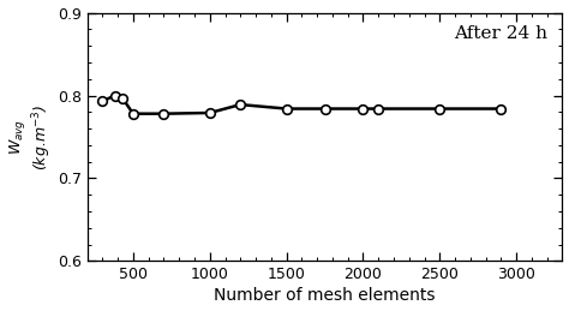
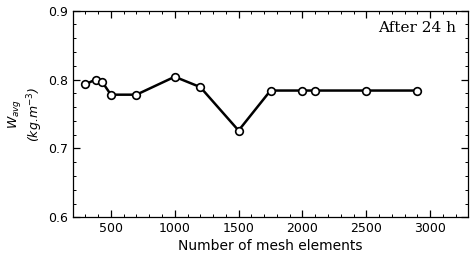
1000: 0.779 -> 0.804
1500: 0.784 -> 0.726
